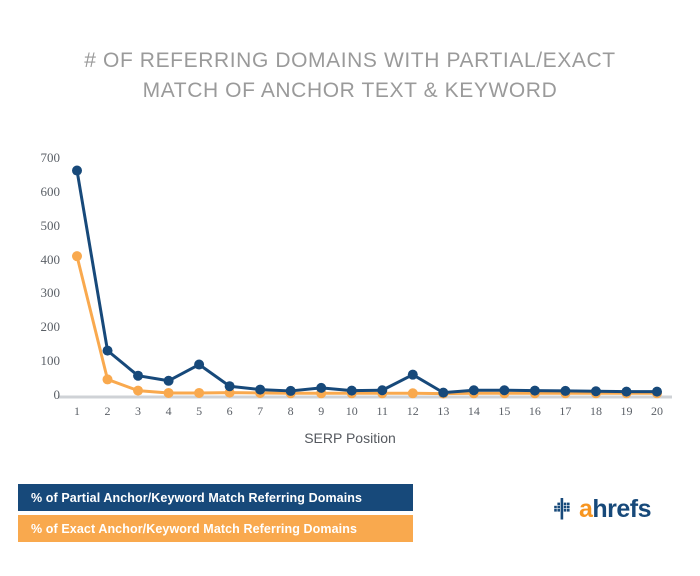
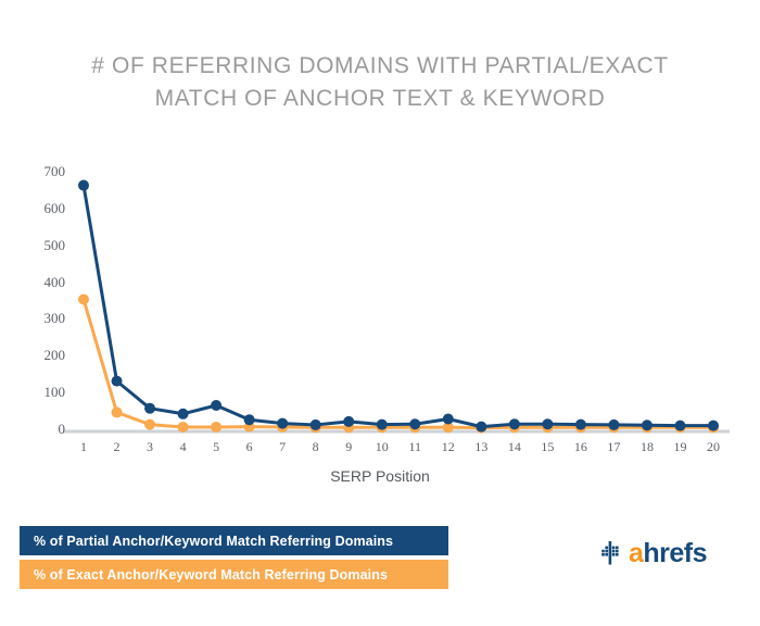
% of Exact Anchor/Keyword Match Referring Domains/1: 410 -> 350
% of Partial Anchor/Keyword Match Referring Domains/5: 90 -> 60
% of Partial Anchor/Keyword Match Referring Domains/12: 60 -> 30
